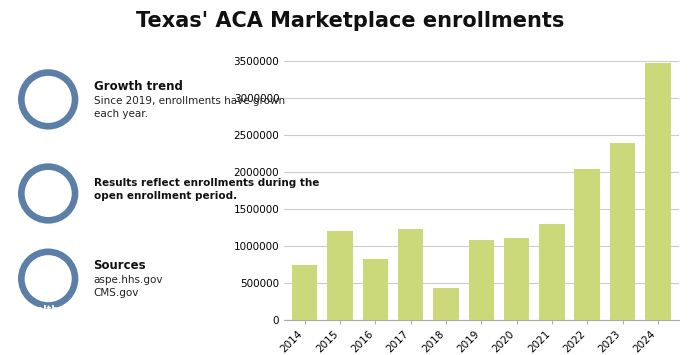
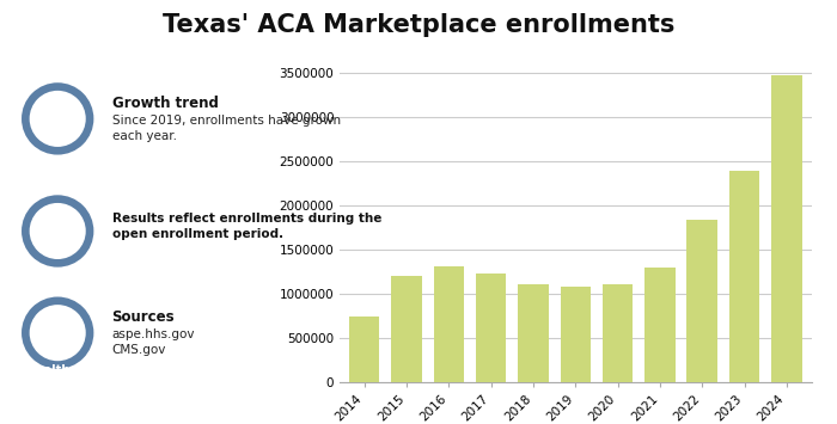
2016: 820000 -> 1310000
2018: 420000 -> 1110000
2022: 2040000 -> 1830000
